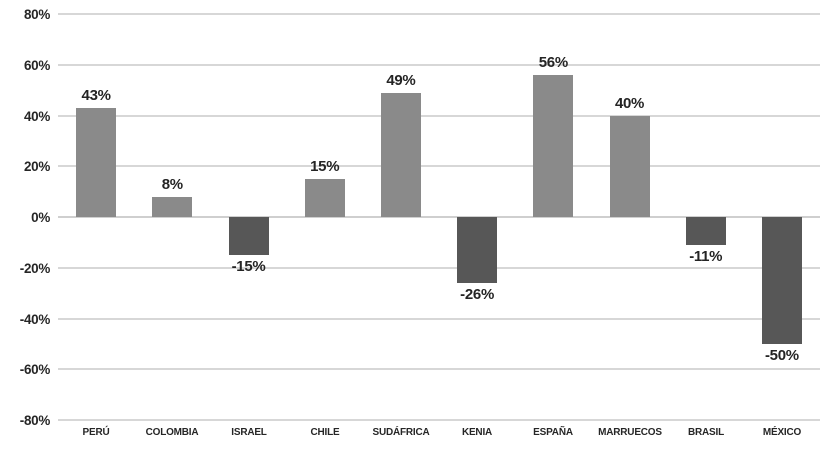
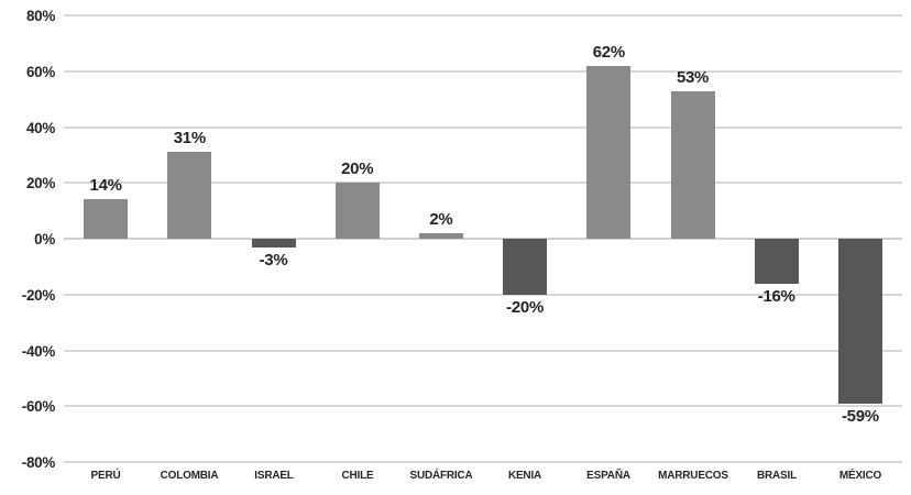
PERÚ: 43% -> 14%
COLOMBIA: 8% -> 31%
ISRAEL: -15% -> -3%
CHILE: 15% -> 20%
SUDÁFRICA: 49% -> 2%
KENIA: -26% -> -20%
ESPAÑA: 56% -> 62%
MARRUECOS: 40% -> 53%
BRASIL: -11% -> -16%
MÉXICO: -50% -> -59%
